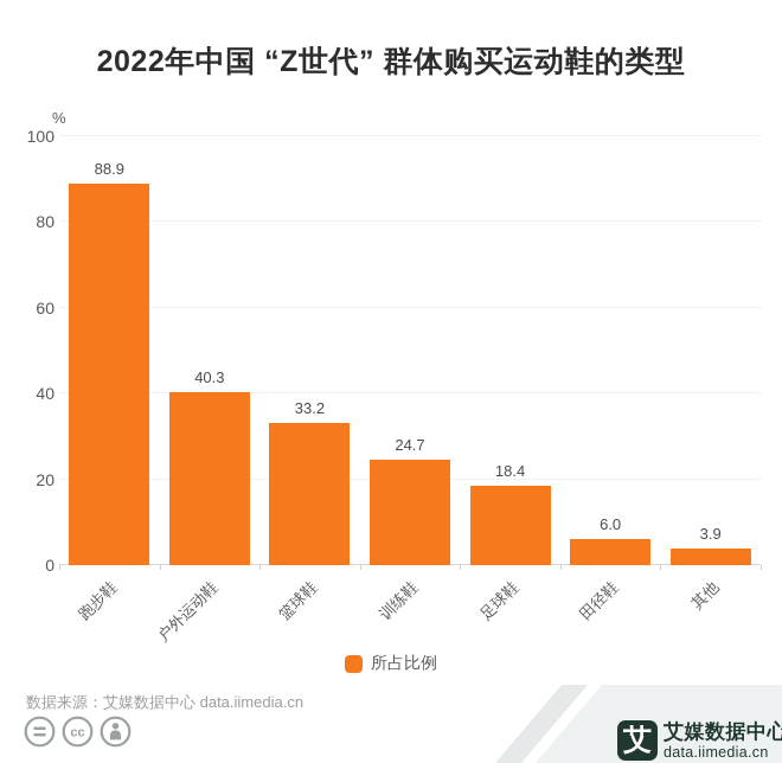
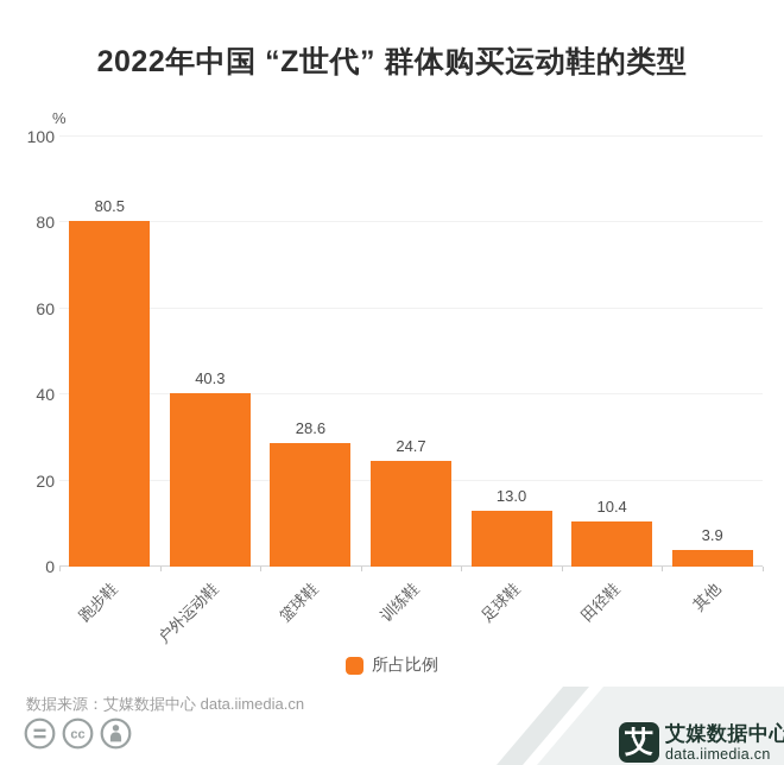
跑步鞋: 88.9 -> 80.5
篮球鞋: 33.2 -> 28.6
足球鞋: 18.4 -> 13.0
田径鞋: 6.0 -> 10.4
